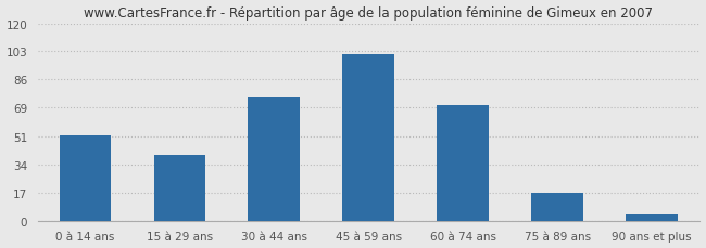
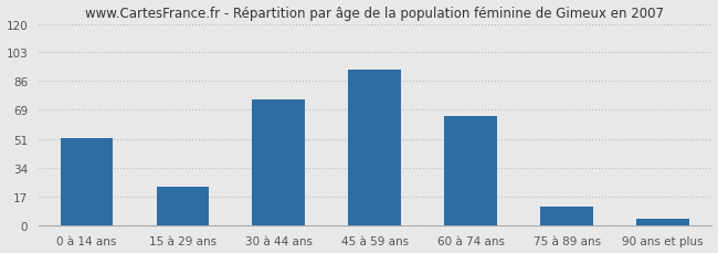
15 à 29 ans: 40 -> 23
45 à 59 ans: 101 -> 93
60 à 74 ans: 70 -> 65
75 à 89 ans: 17 -> 11
